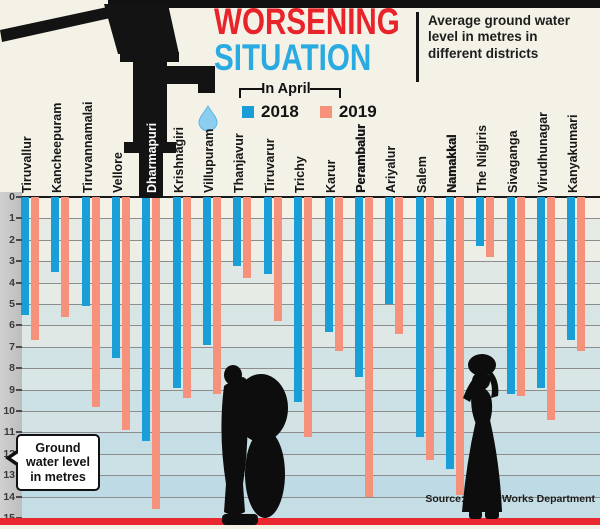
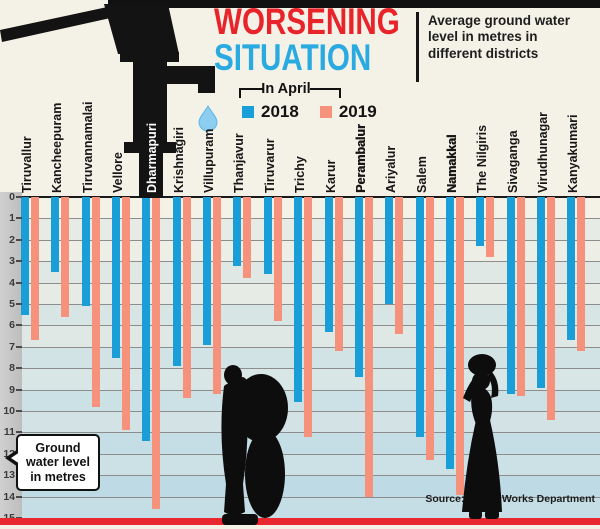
2018/Krishnagiri: 8.9 -> 7.9
